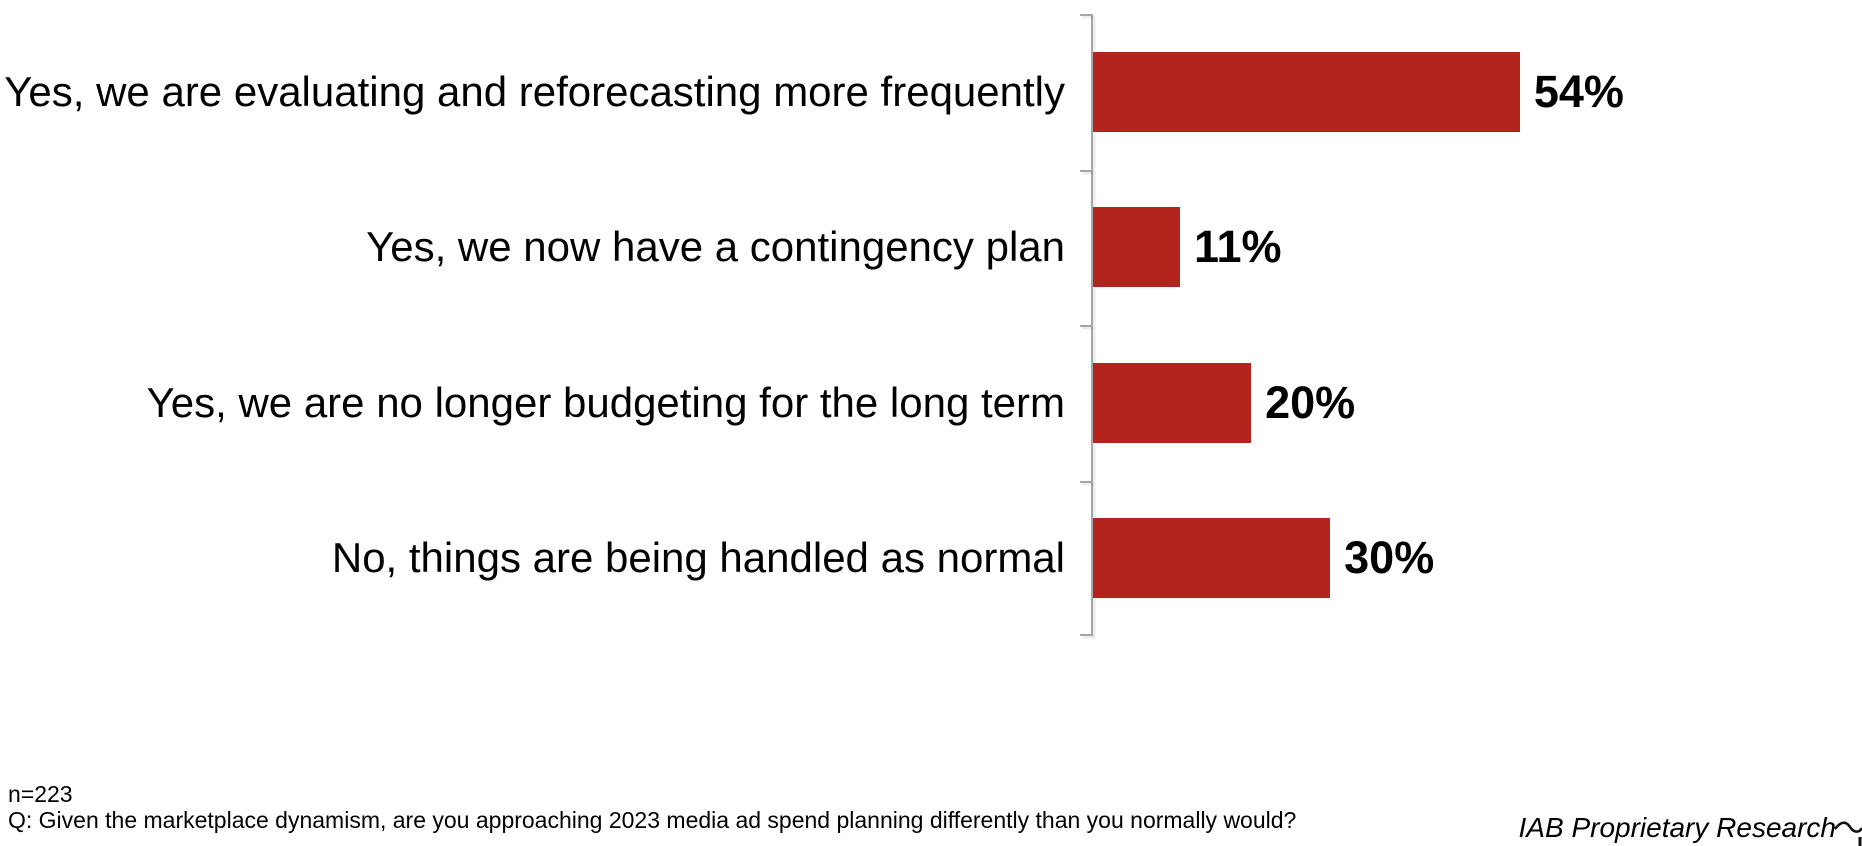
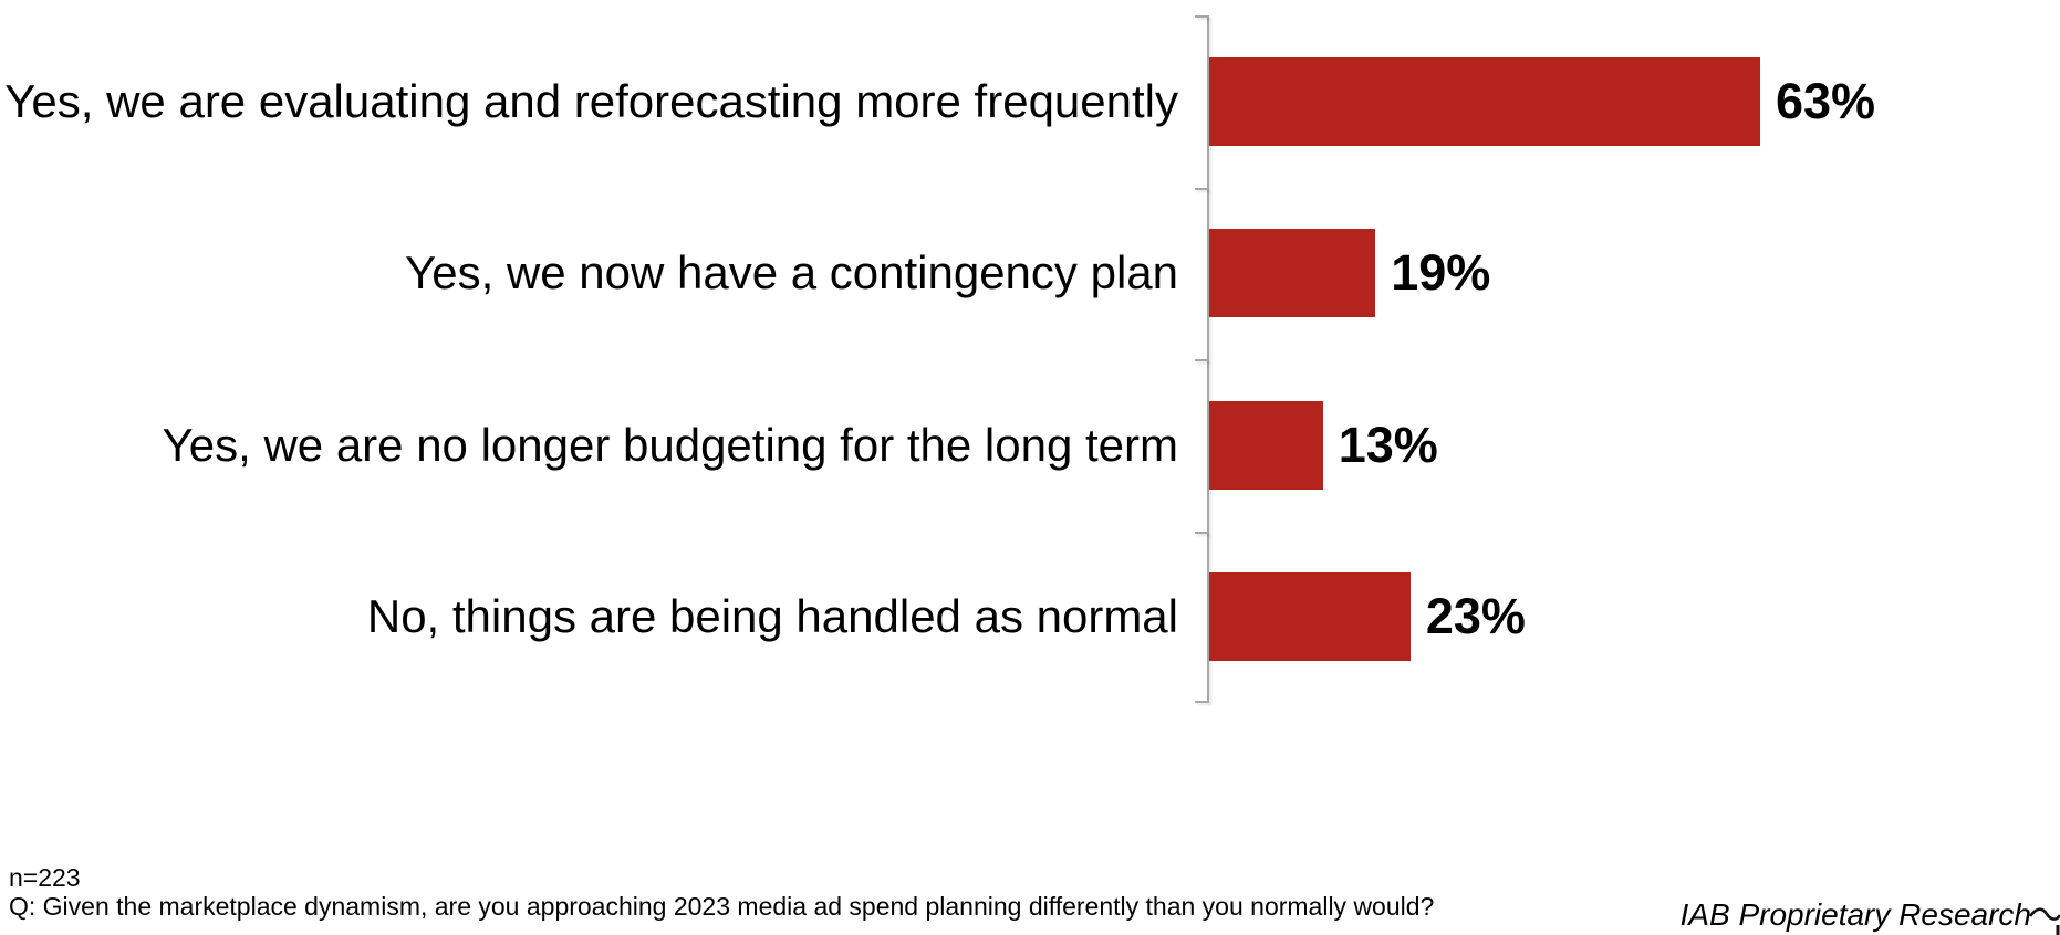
Yes, we are evaluating and reforecasting more frequently: 54% -> 63%
Yes, we now have a contingency plan: 11% -> 19%
Yes, we are no longer budgeting for the long term: 20% -> 13%
No, things are being handled as normal: 30% -> 23%
